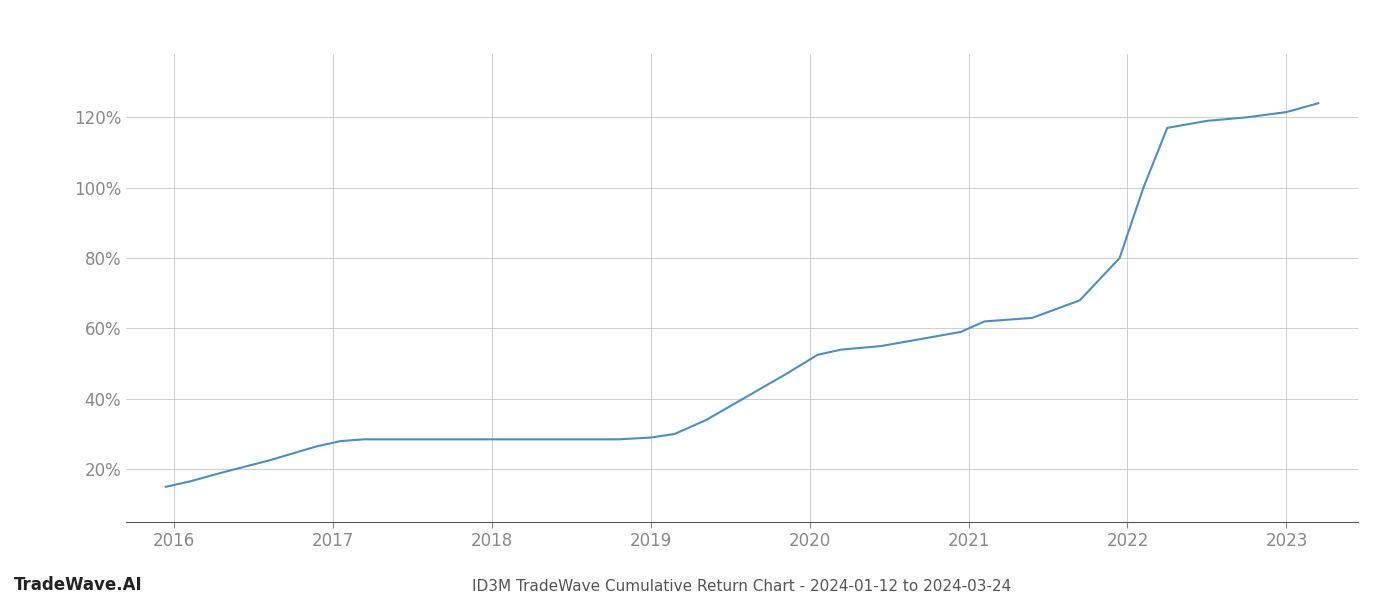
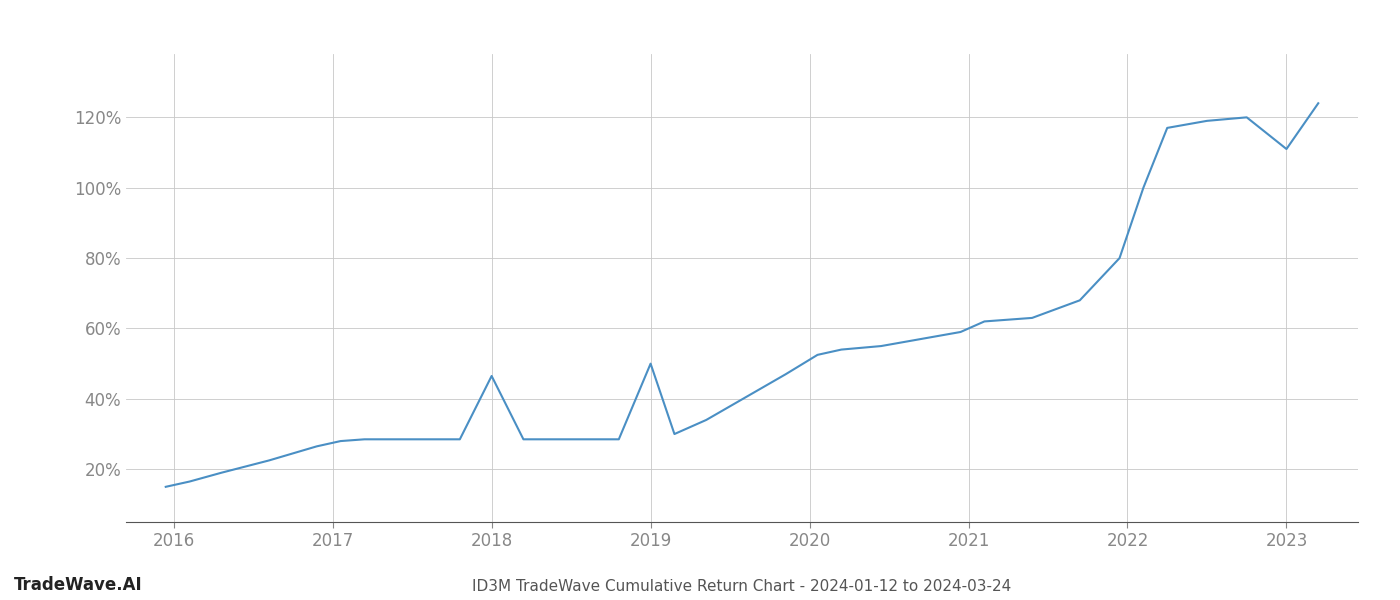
2018: 28.5% -> 46.5%
2019: 29.0% -> 50.0%
2023: 121.5% -> 111.0%
